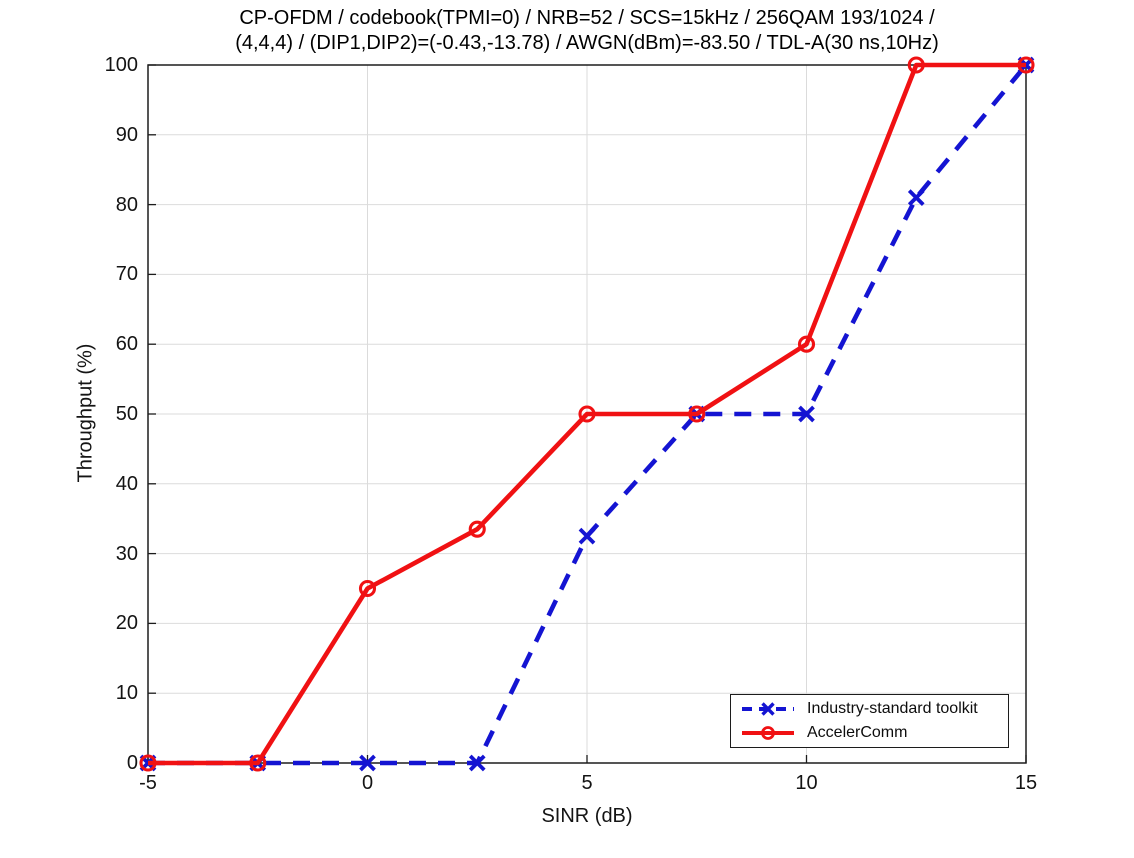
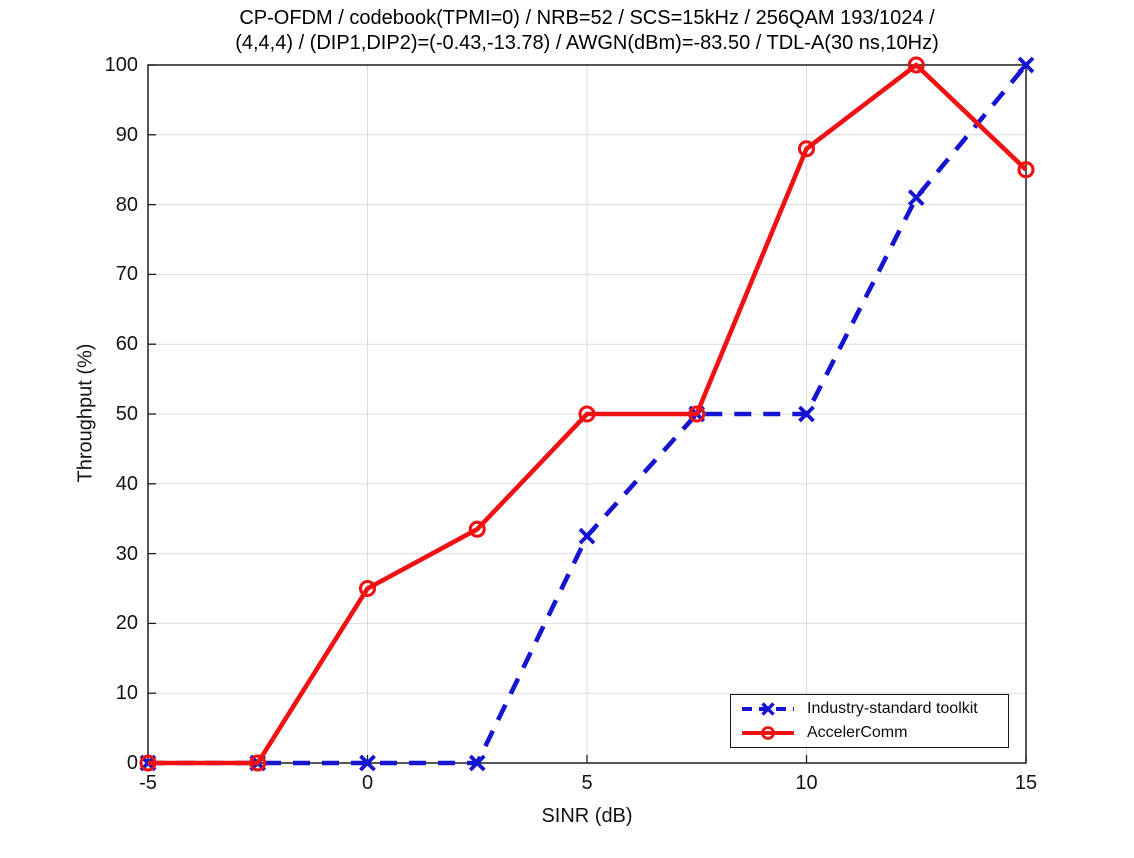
AccelerComm/10: 60 -> 88
AccelerComm/15: 100 -> 85
